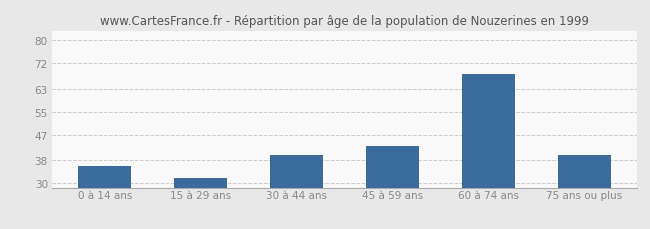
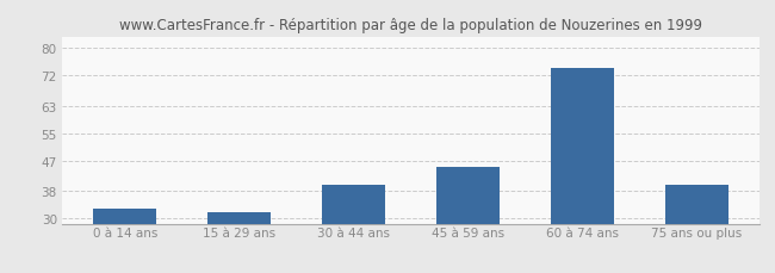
0 à 14 ans: 36 -> 33
45 à 59 ans: 43 -> 45
60 à 74 ans: 68 -> 74
